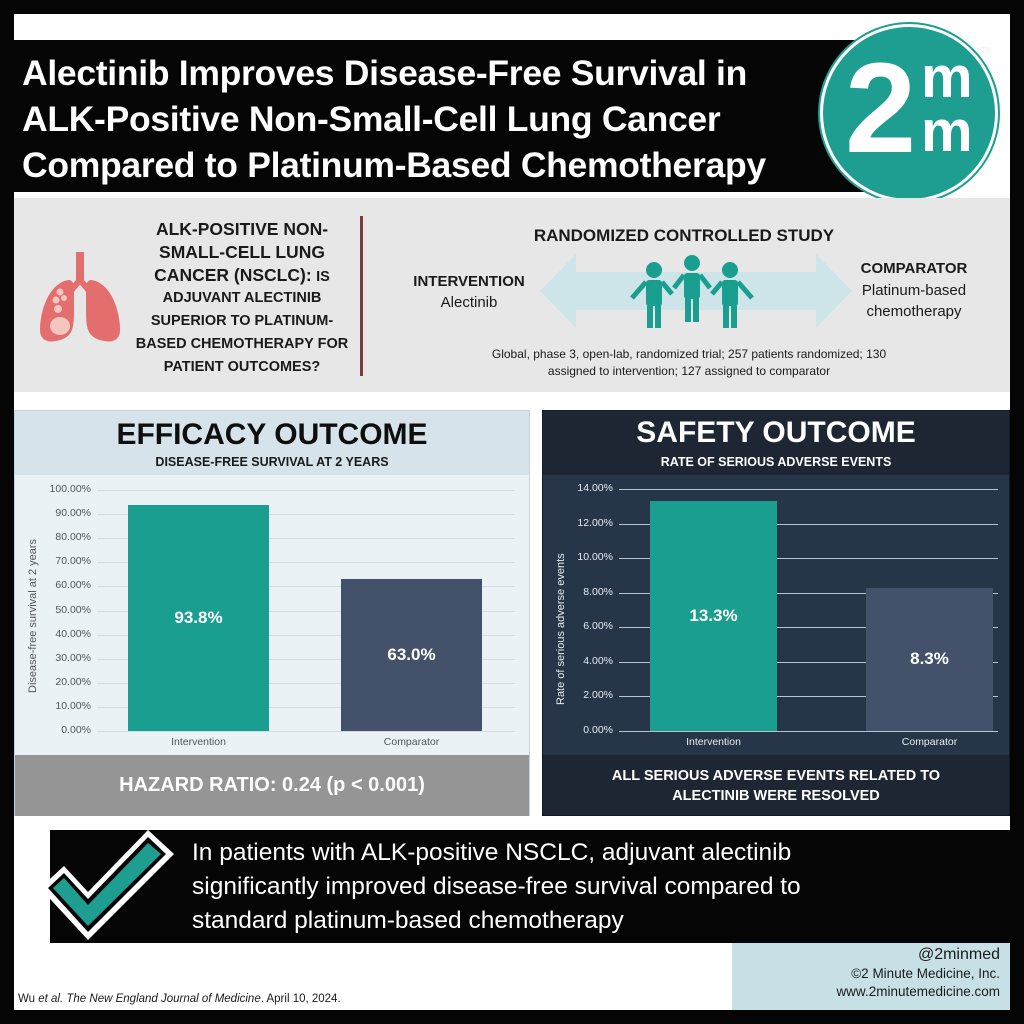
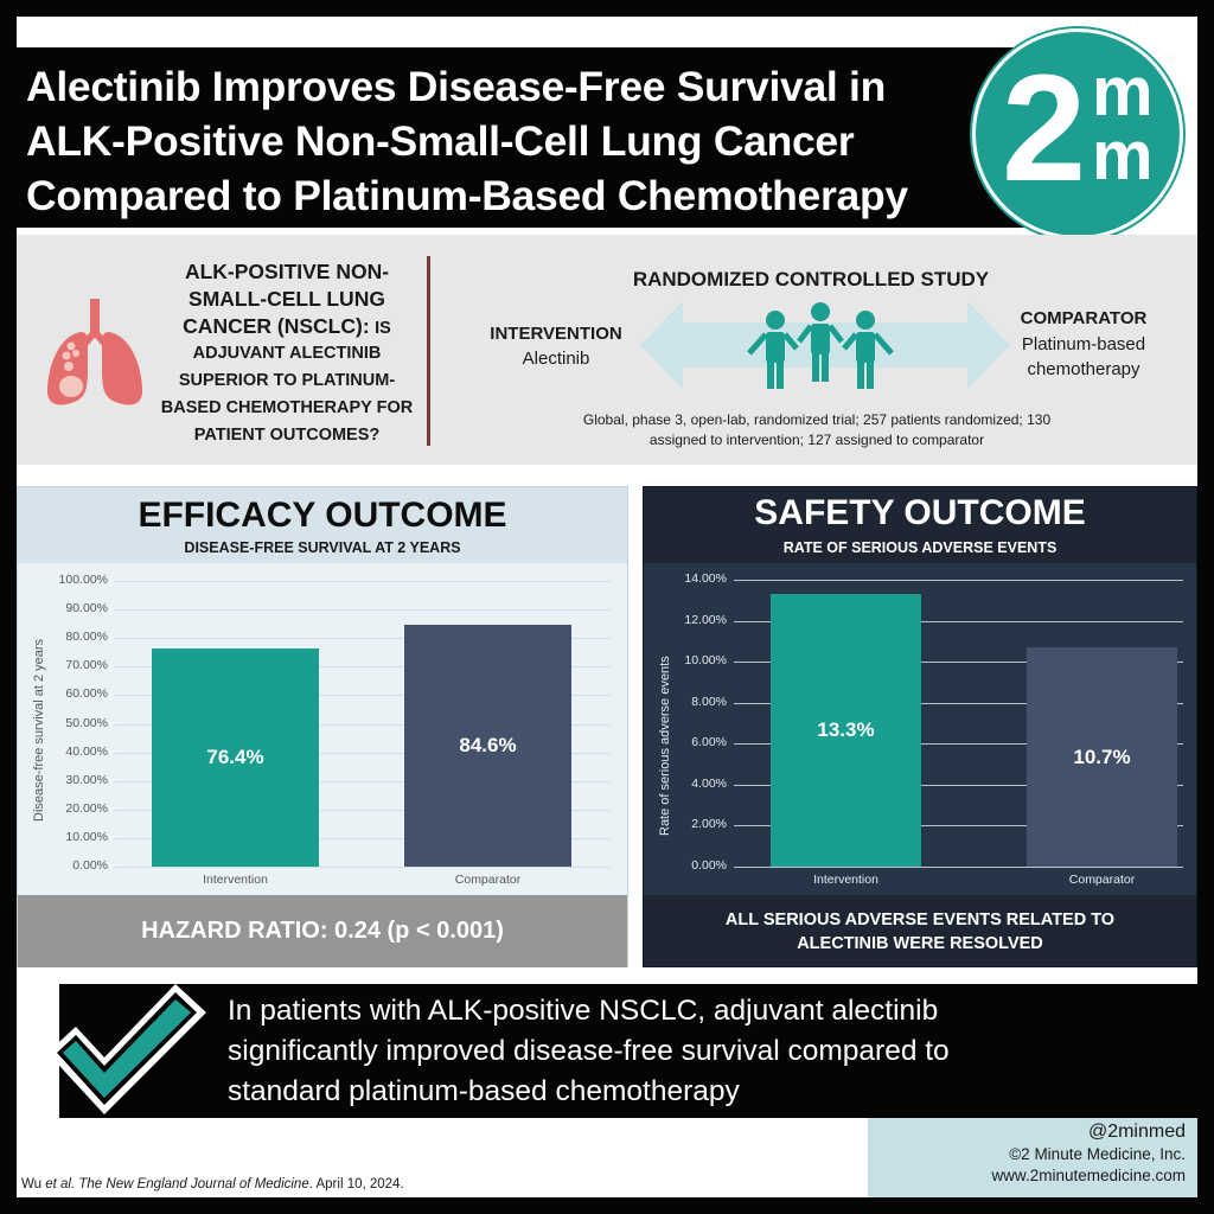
EFFICACY OUTCOME/Intervention: 93.8% -> 76.4%
EFFICACY OUTCOME/Comparator: 63.0% -> 84.6%
SAFETY OUTCOME/Comparator: 8.3% -> 10.7%
